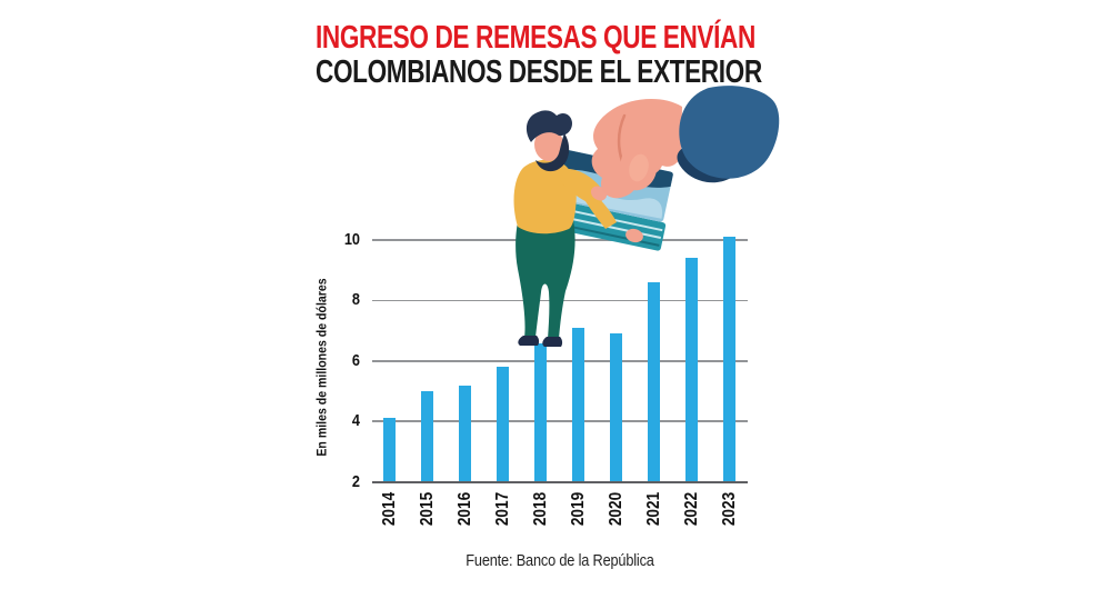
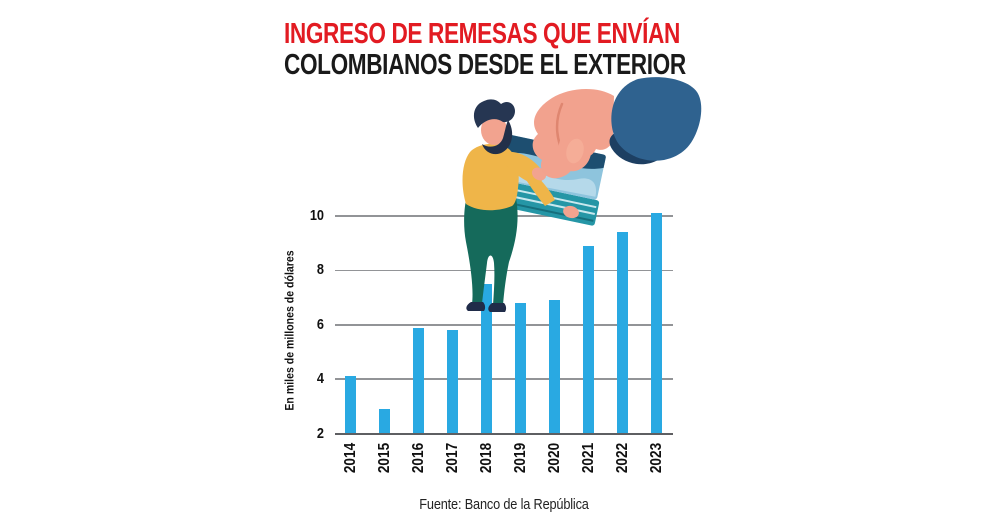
2015: 5.0 -> 2.9
2016: 5.2 -> 5.9
2018: 6.6 -> 7.5
2019: 7.1 -> 6.8
2021: 8.6 -> 8.9
